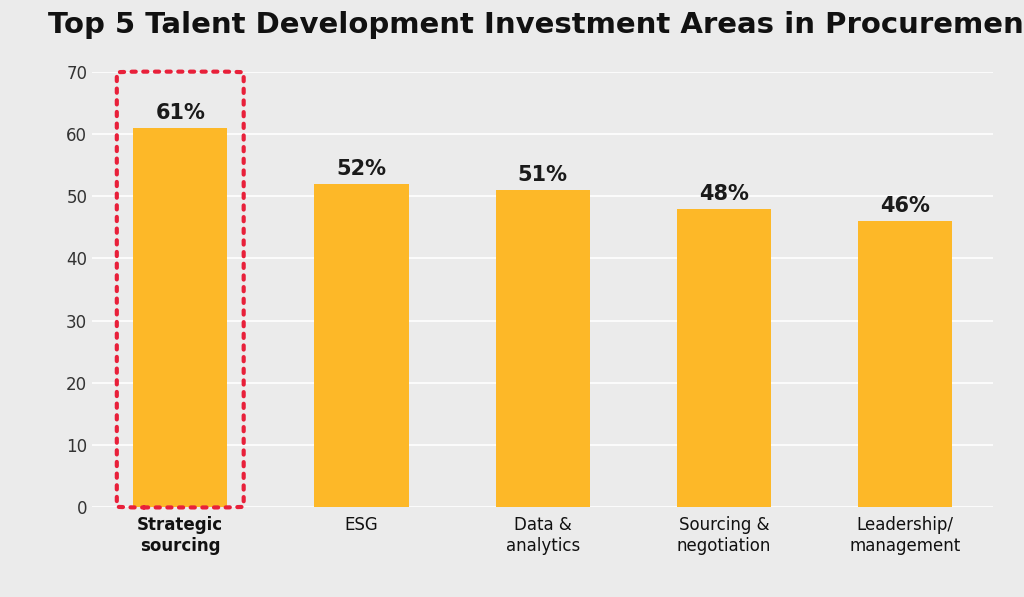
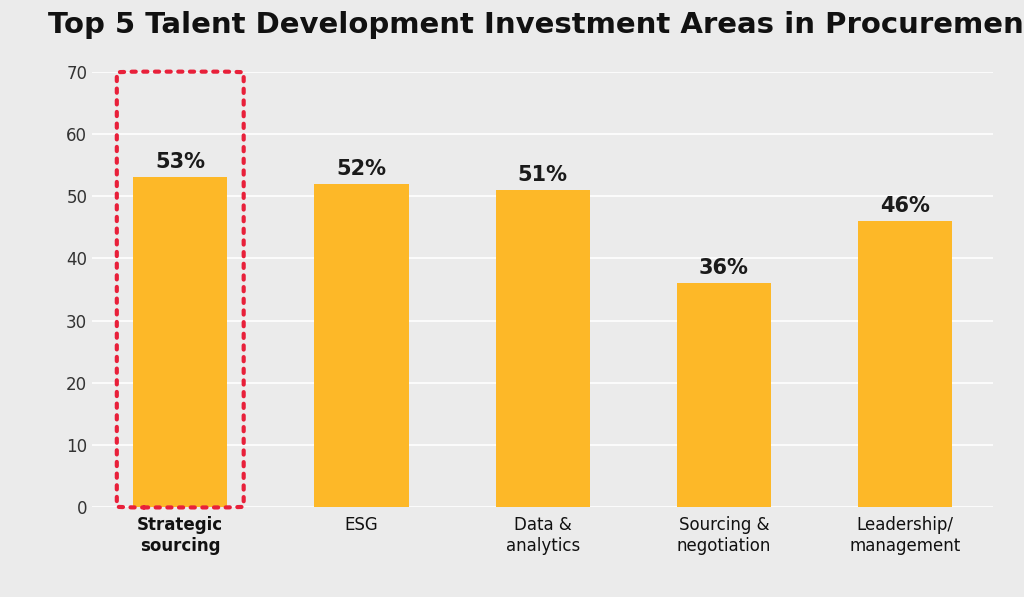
Strategic sourcing: 61% -> 53%
Sourcing & negotiation: 48% -> 36%
